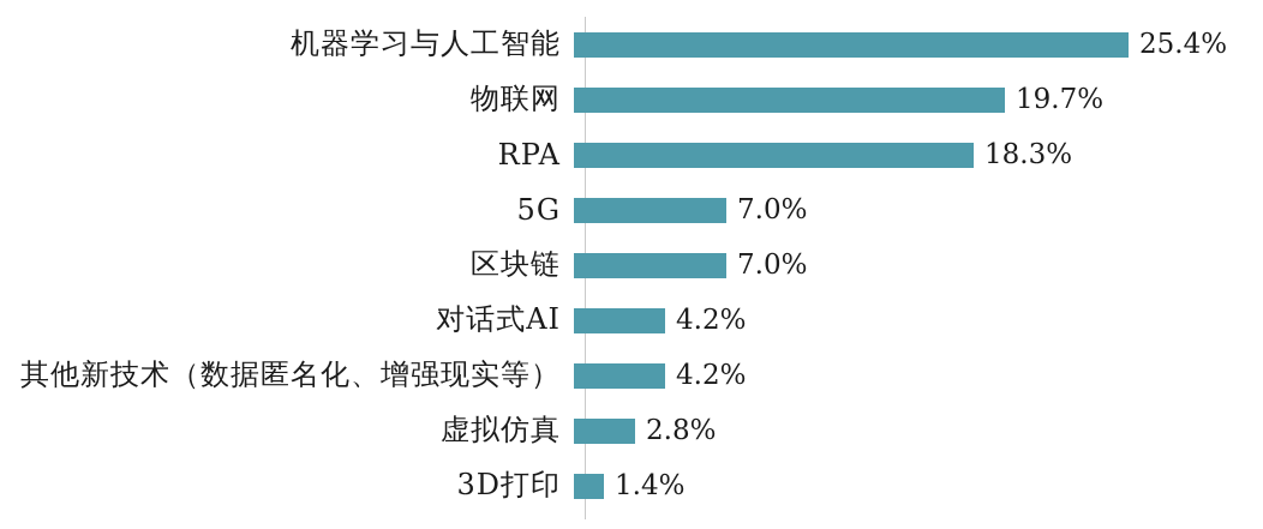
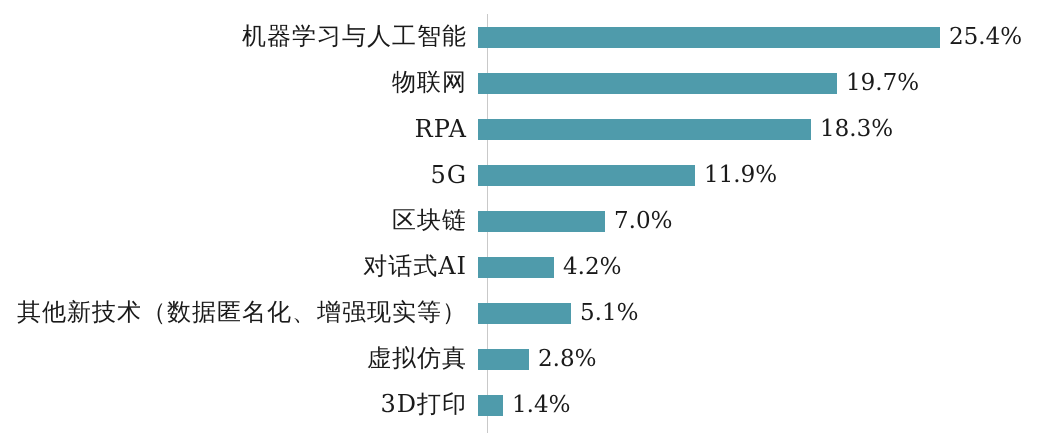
5G: 7.0% -> 11.9%
其他新技术（数据匿名化、增强现实等）: 4.2% -> 5.1%
